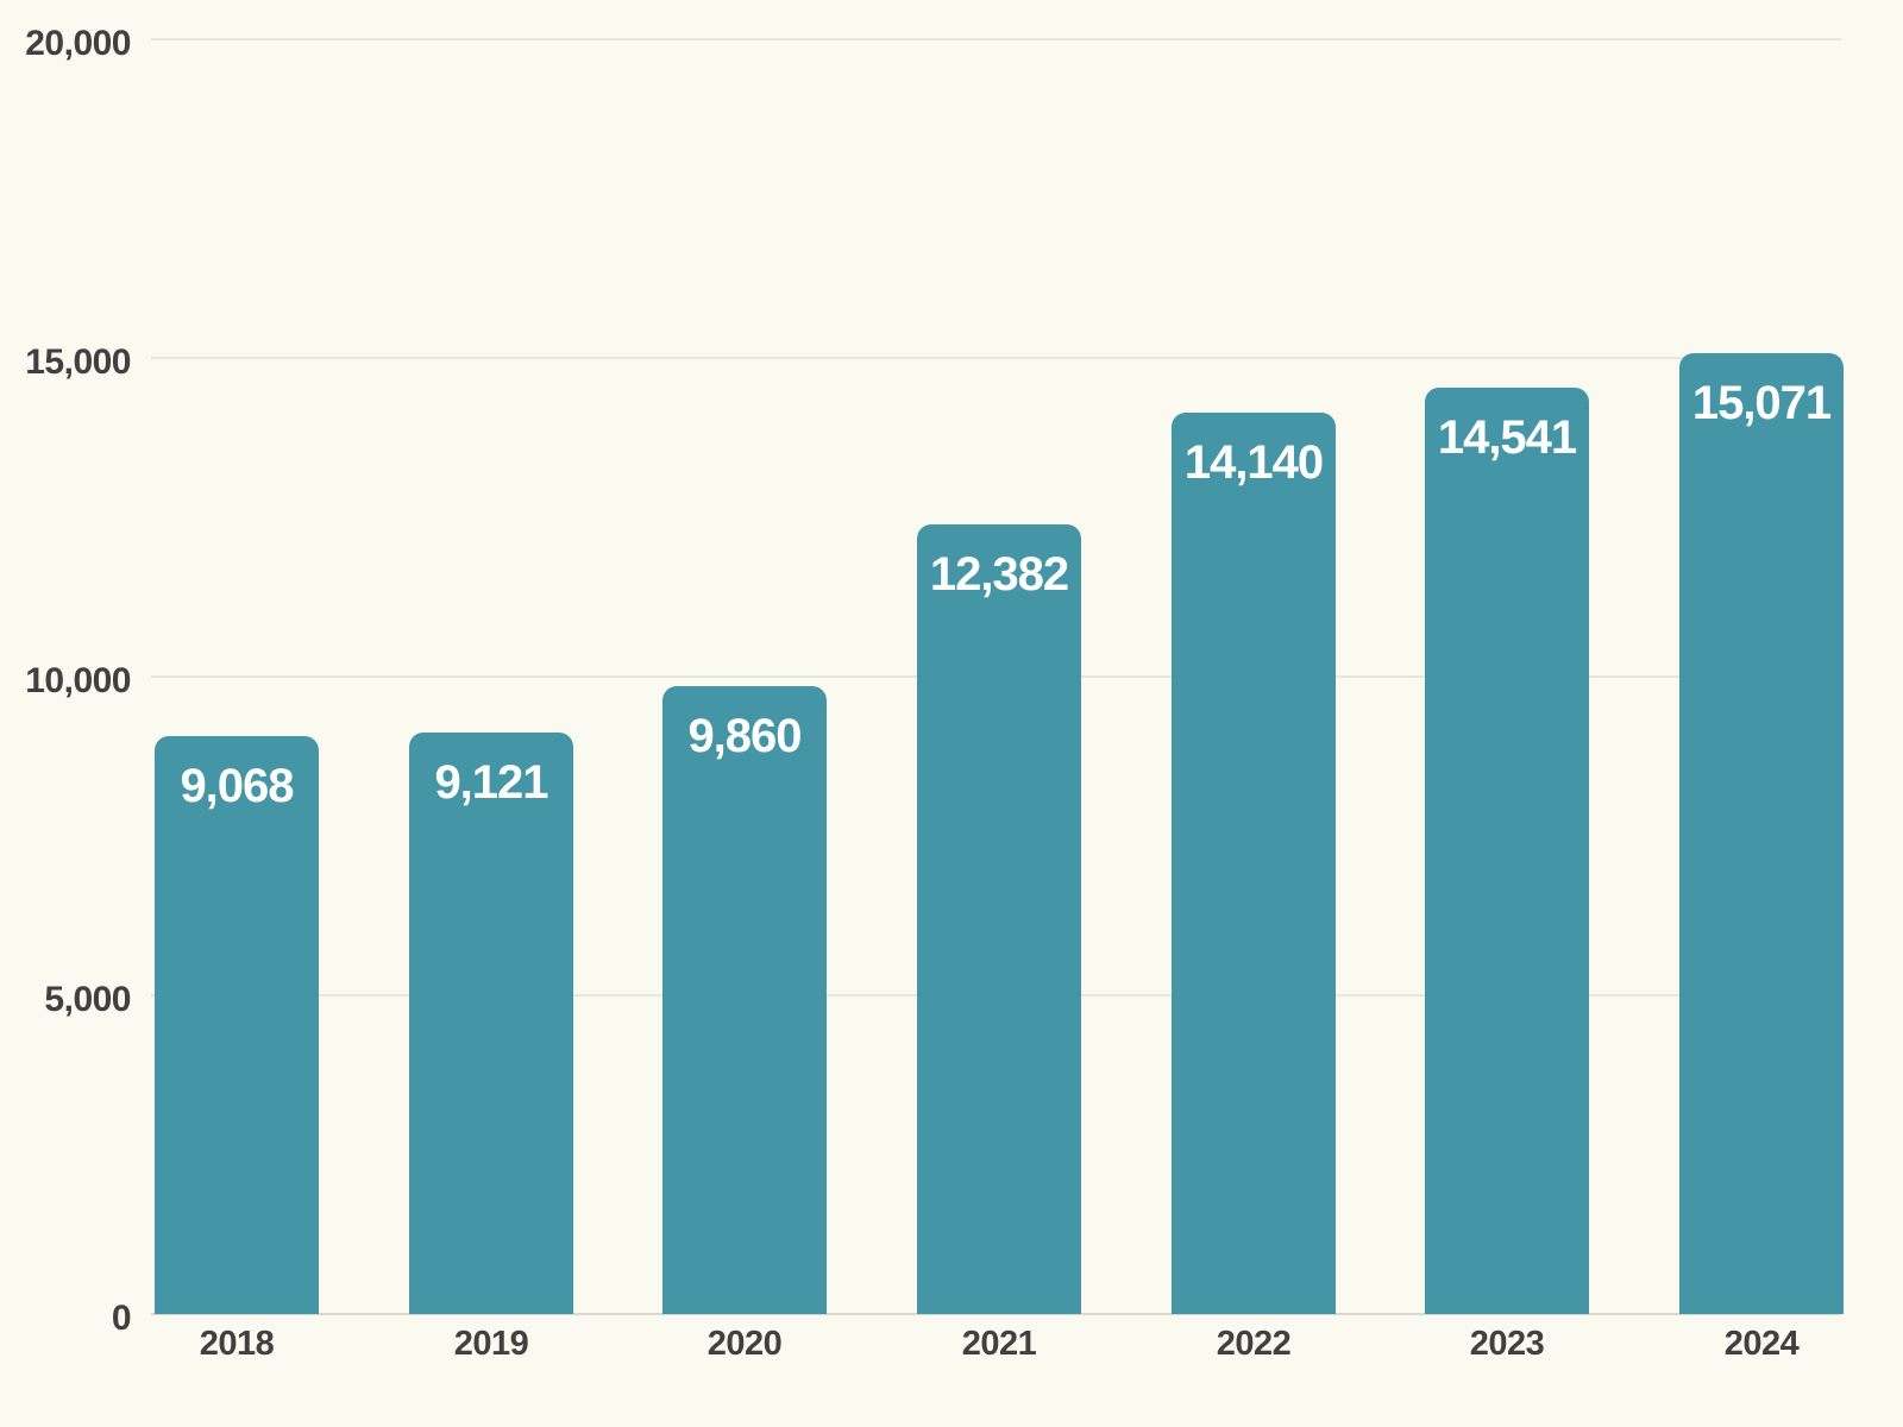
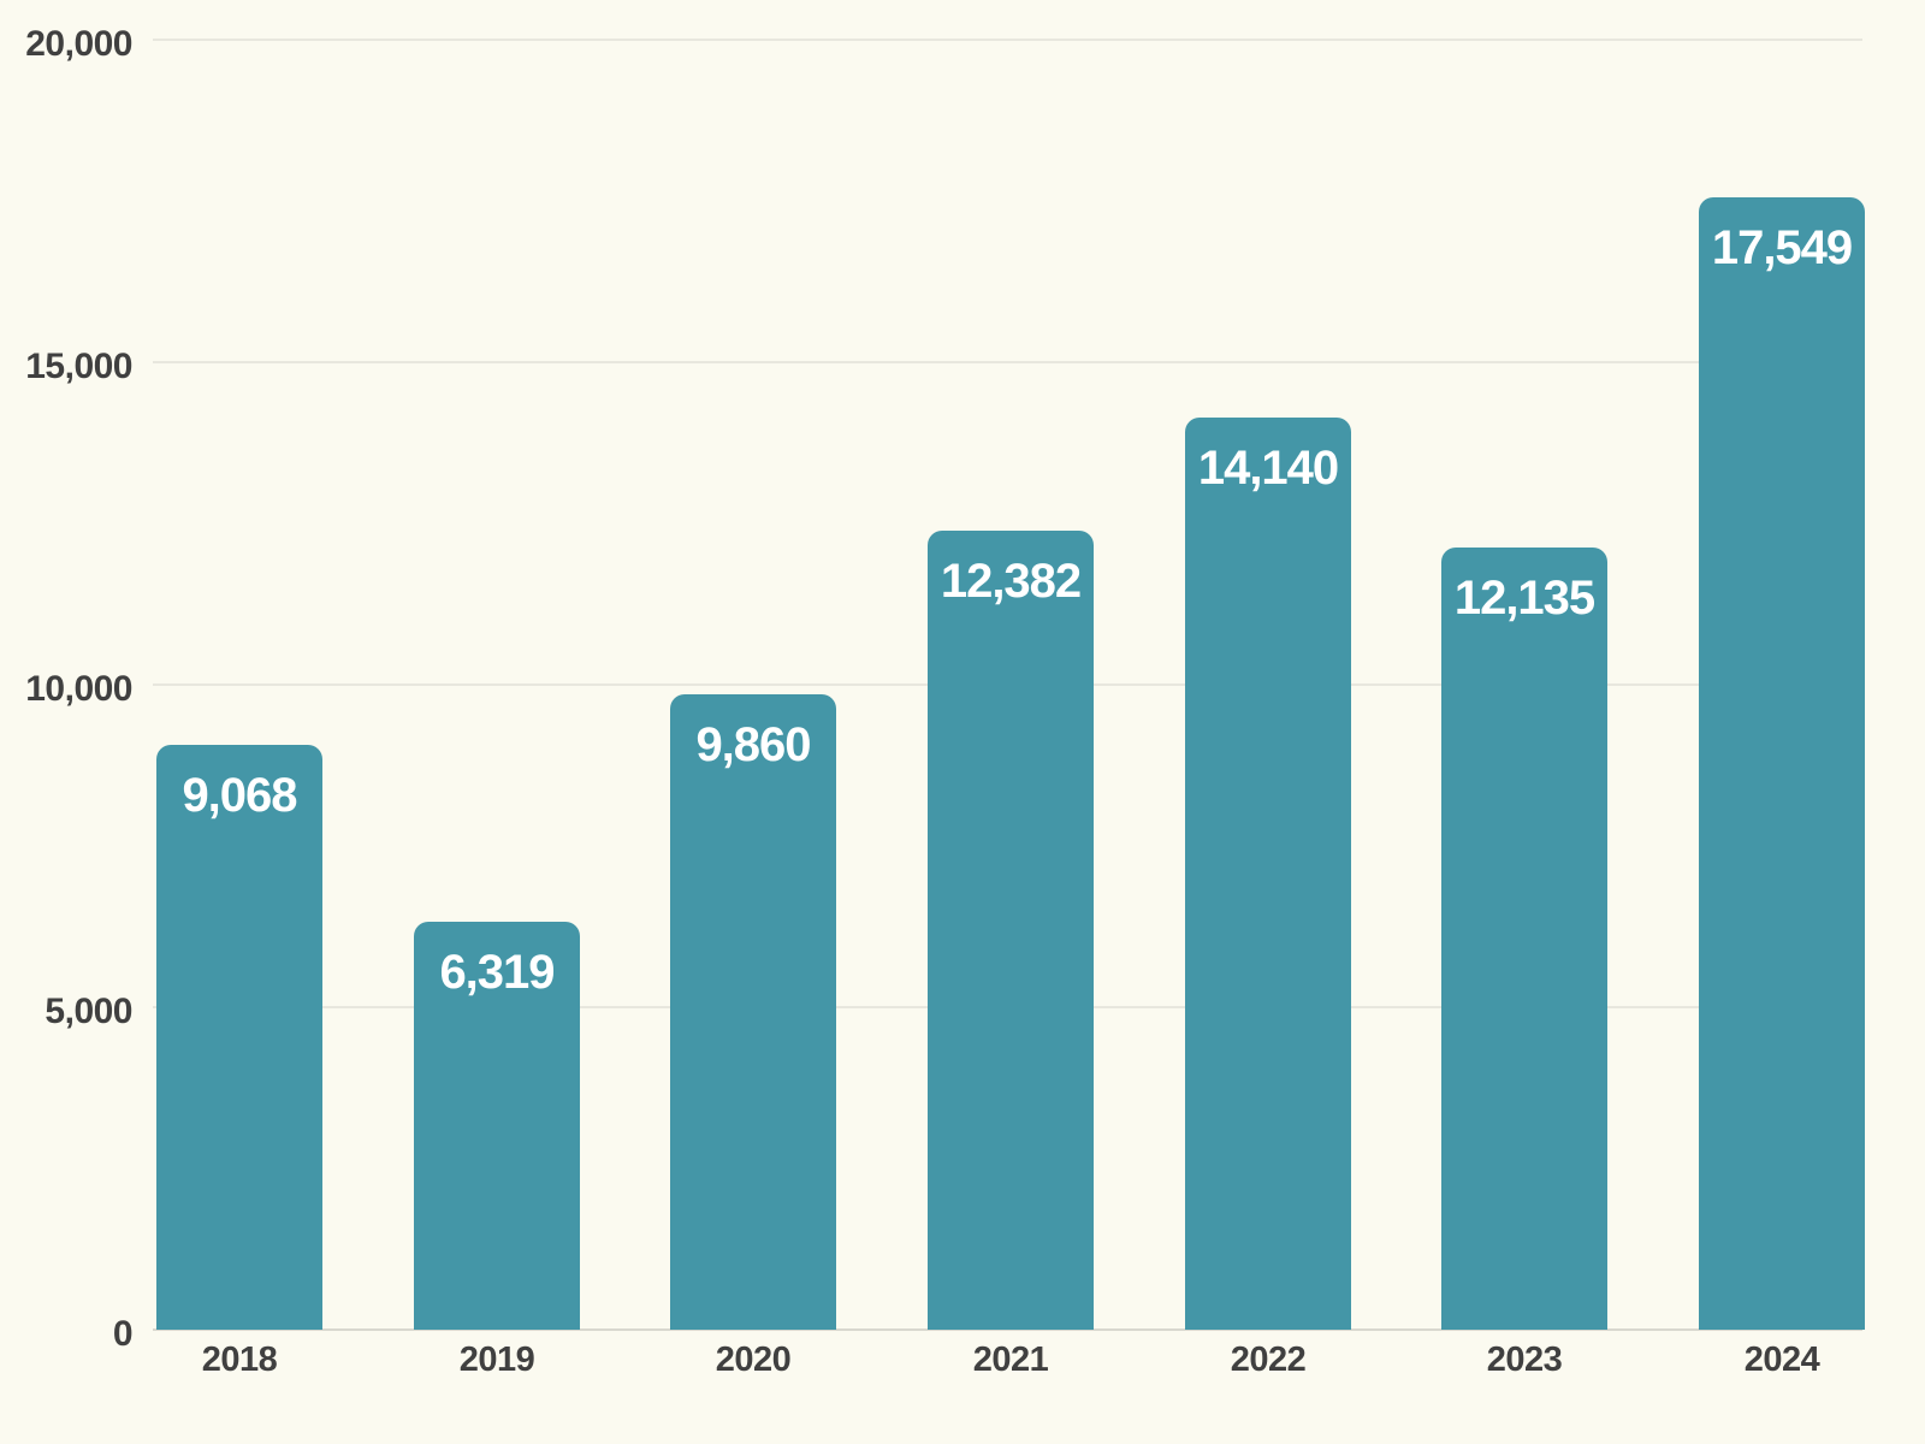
2019: 9,121 -> 6,319
2023: 14,541 -> 12,135
2024: 15,071 -> 17,549
